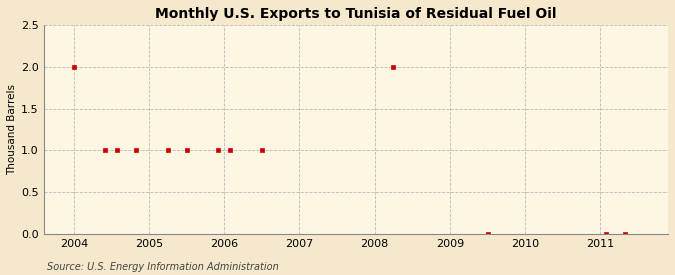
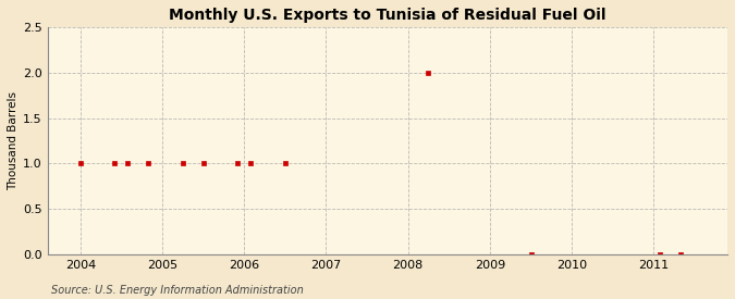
2004: 2 -> 1
